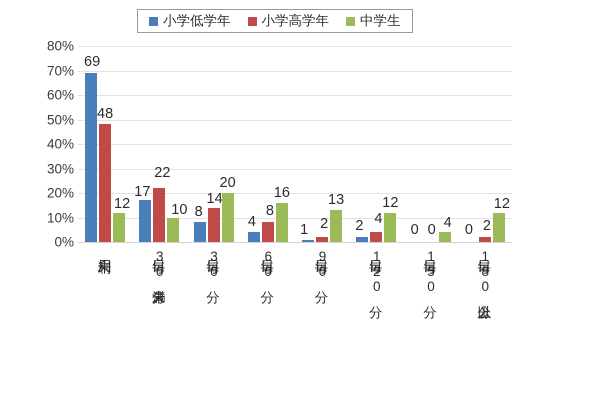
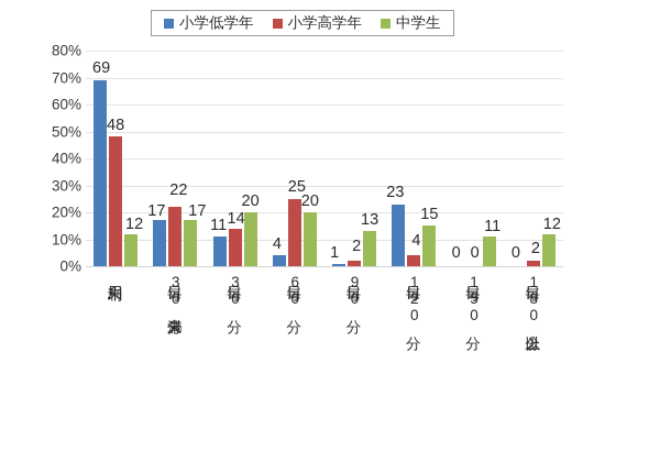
中学生/毎日30分未満: 10 -> 17
小学低学年/毎日30分: 8 -> 11
小学高学年/毎日60分: 8 -> 25
中学生/毎日60分: 16 -> 20
小学低学年/毎日120分: 2 -> 23
中学生/毎日120分: 12 -> 15
中学生/毎日150分: 4 -> 11
